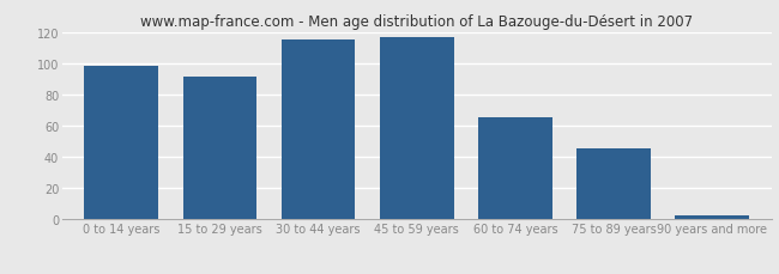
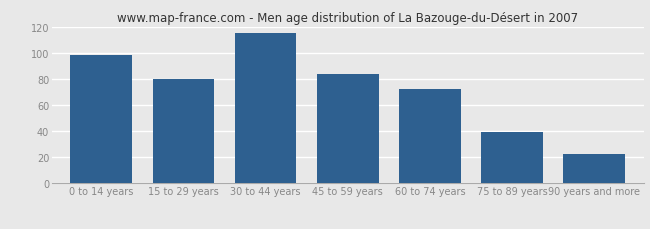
15 to 29 years: 91 -> 80
45 to 59 years: 117 -> 84
60 to 74 years: 65 -> 72
75 to 89 years: 45 -> 39
90 years and more: 2 -> 22
